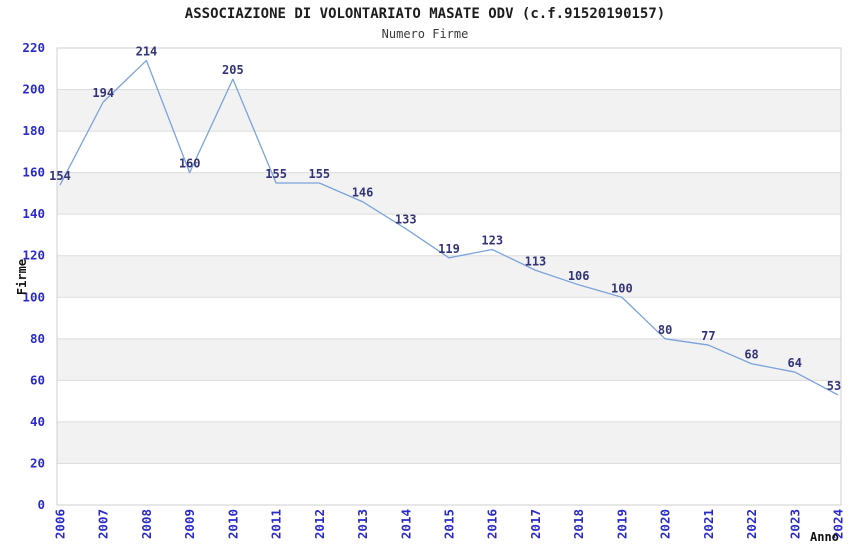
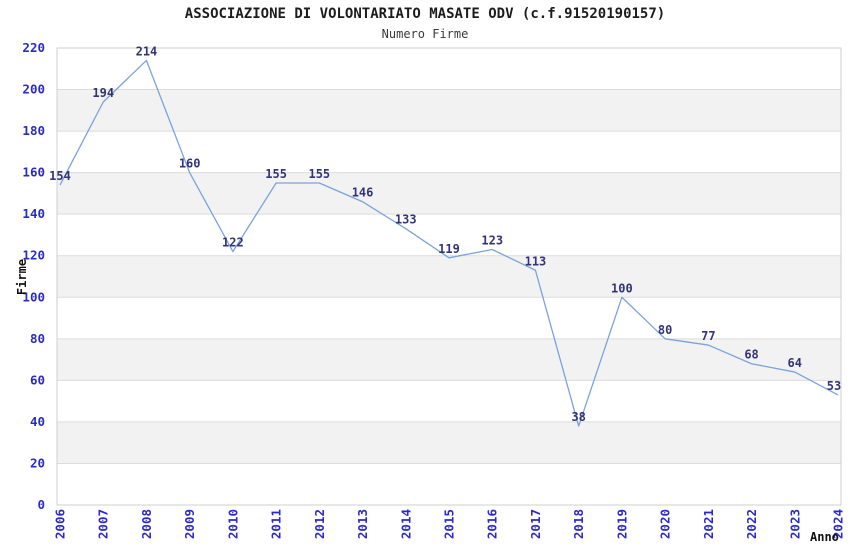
2010: 205 -> 122
2018: 106 -> 38
